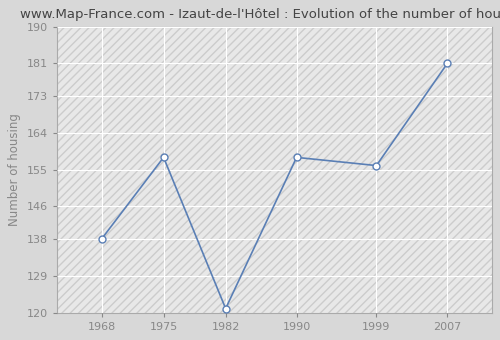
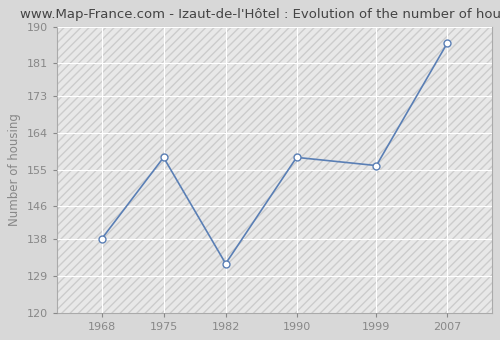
1982: 121 -> 132
2007: 181 -> 186
